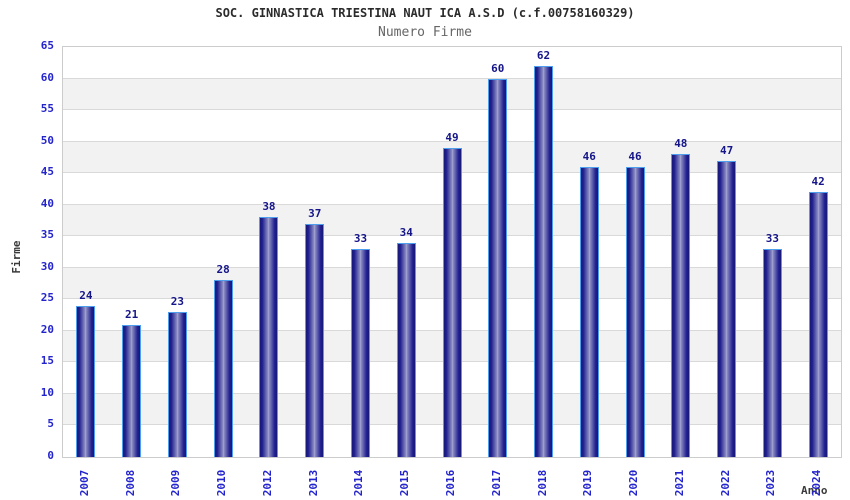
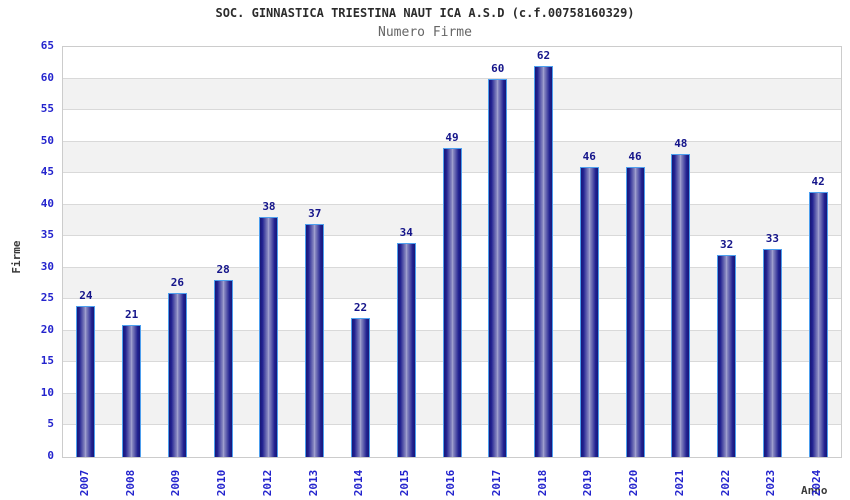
2009: 23 -> 26
2014: 33 -> 22
2022: 47 -> 32
